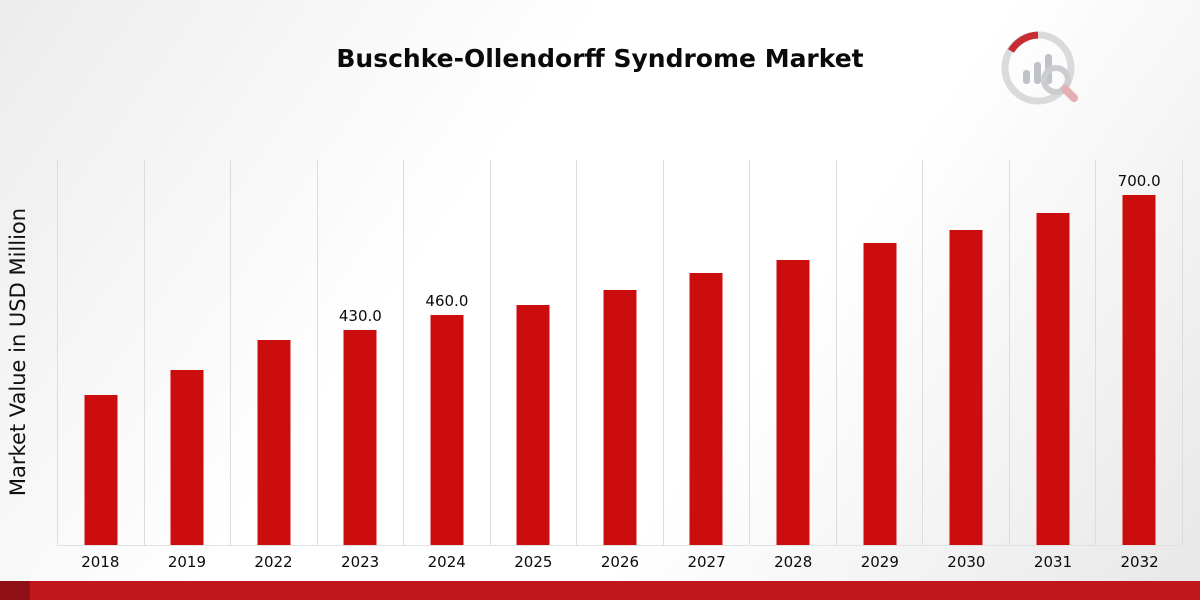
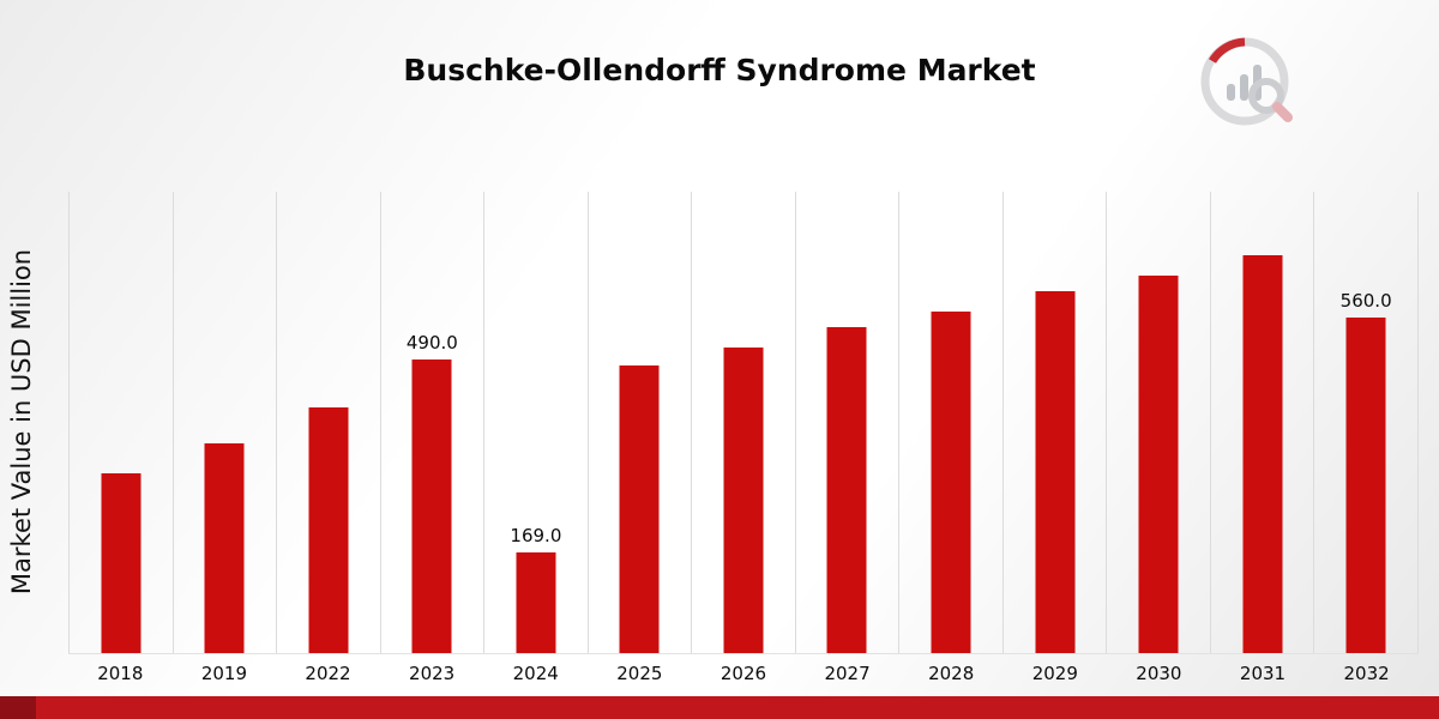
2023: 430.0 -> 490.0
2024: 460.0 -> 169.0
2032: 700.0 -> 560.0
